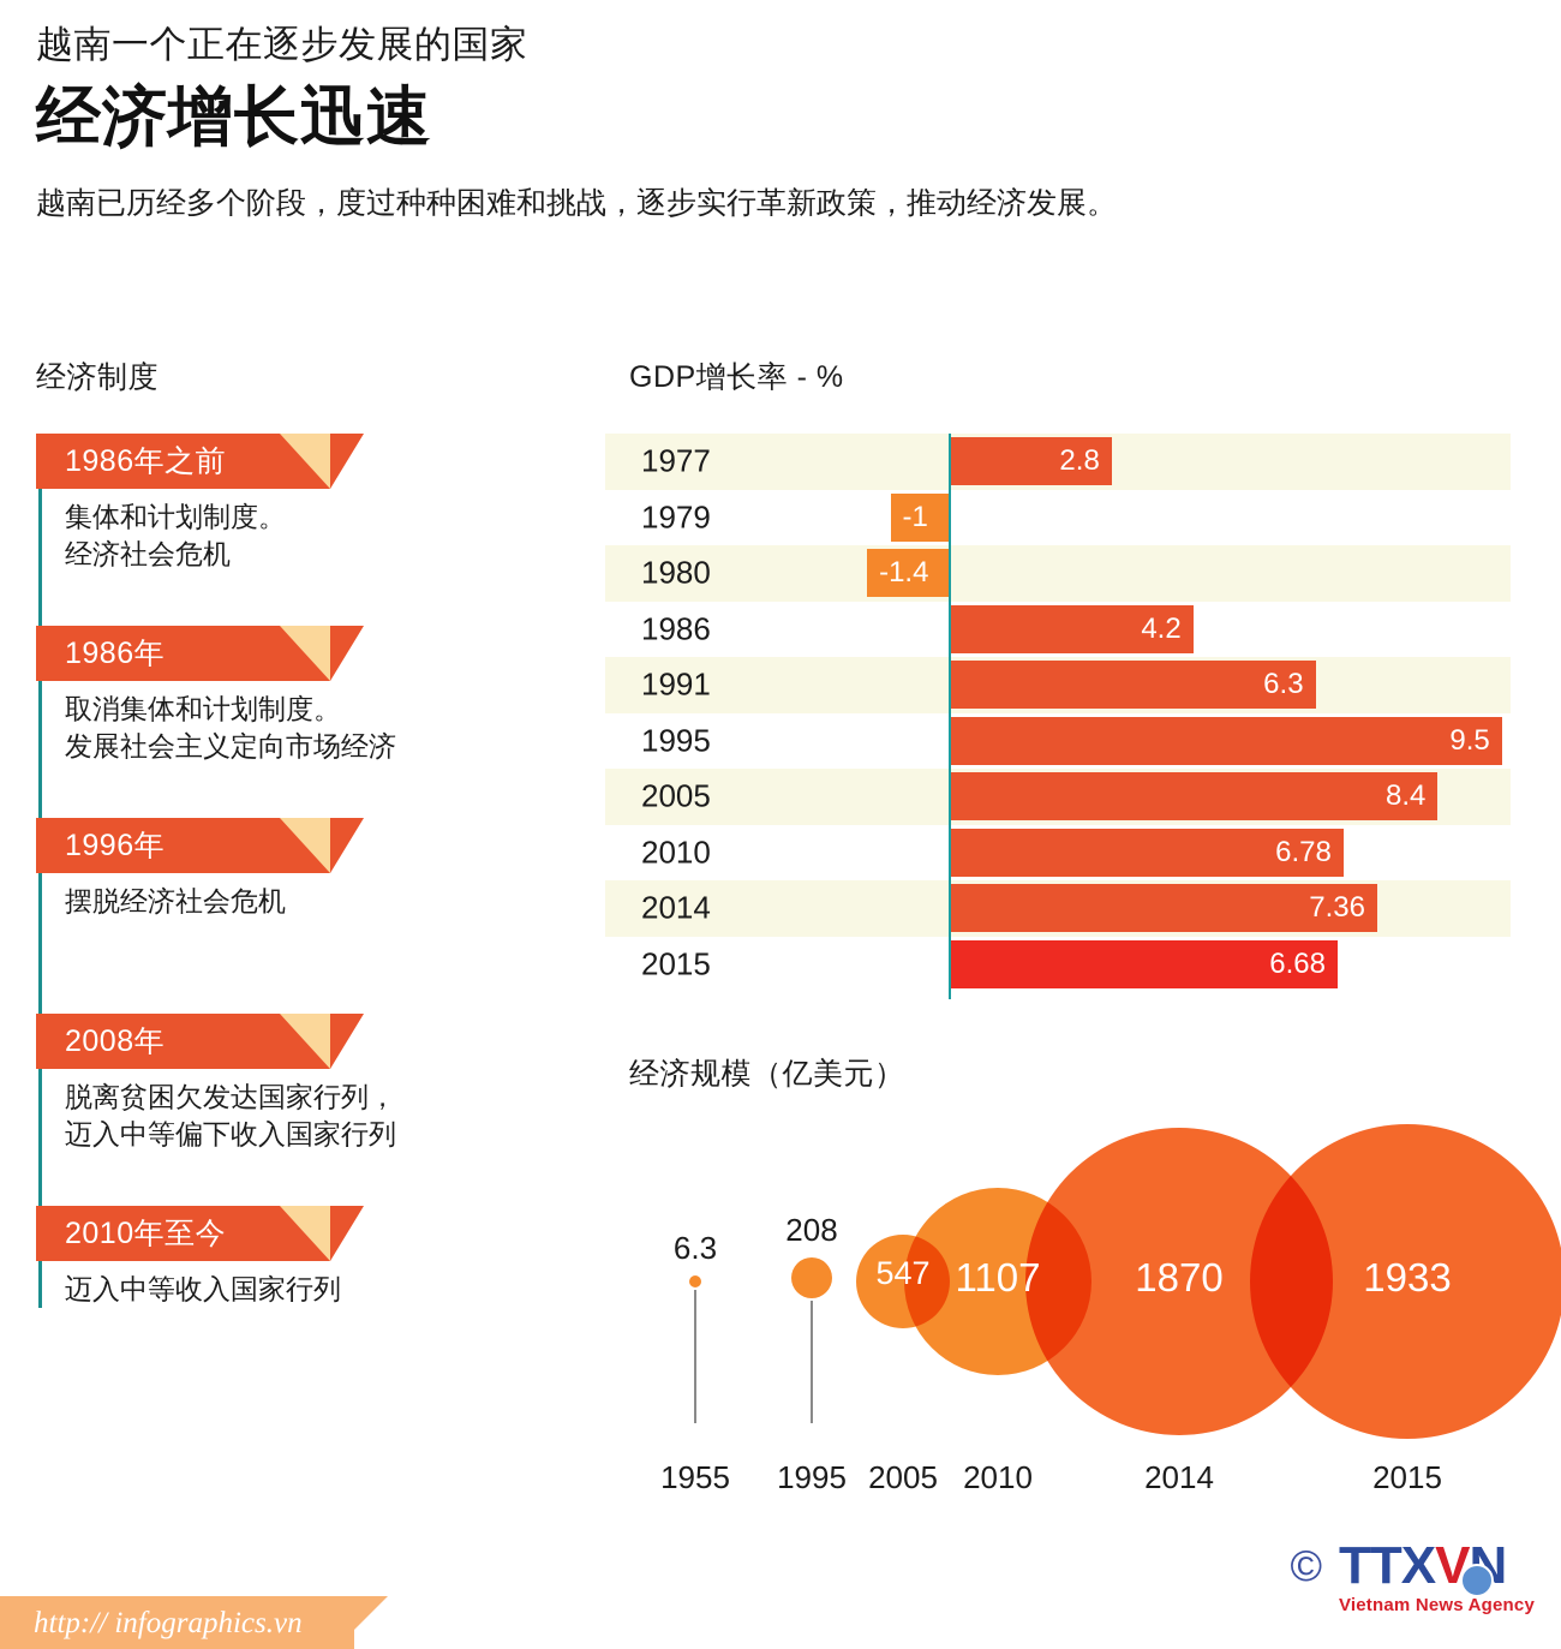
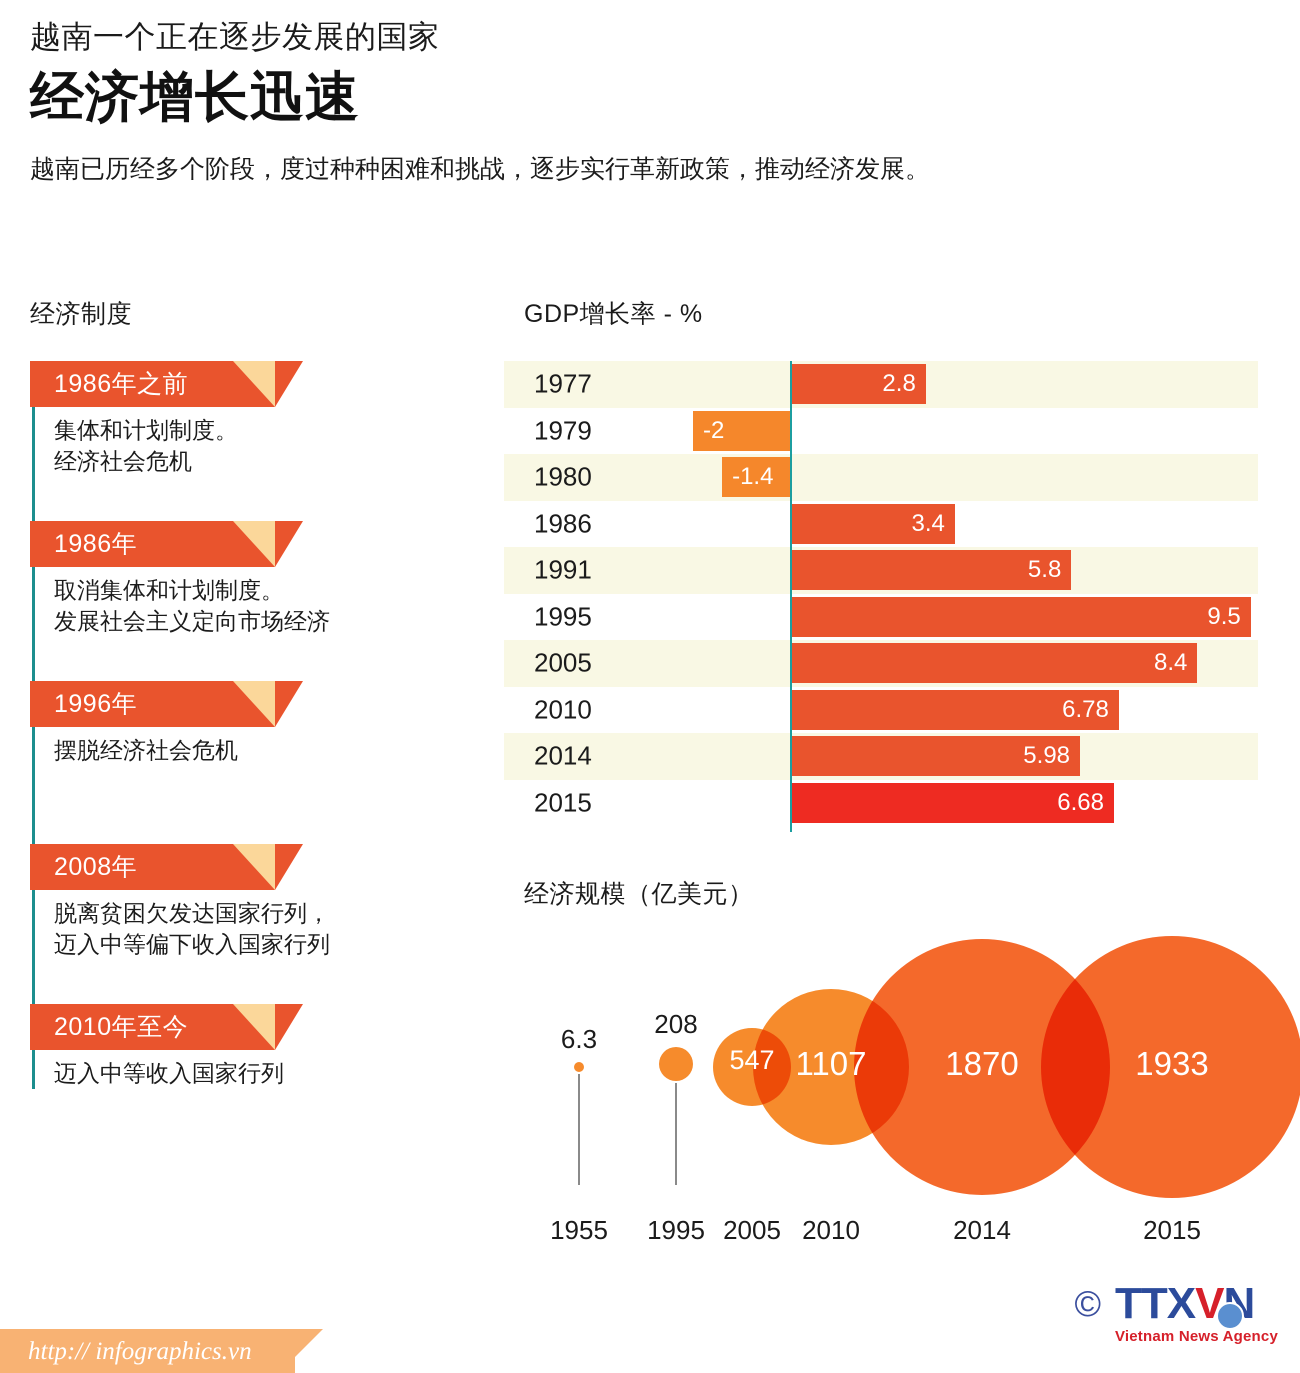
GDP增长率 - %/1979: -1 -> -2
GDP增长率 - %/1986: 4.2 -> 3.4
GDP增长率 - %/1991: 6.3 -> 5.8
GDP增长率 - %/2014: 7.36 -> 5.98
